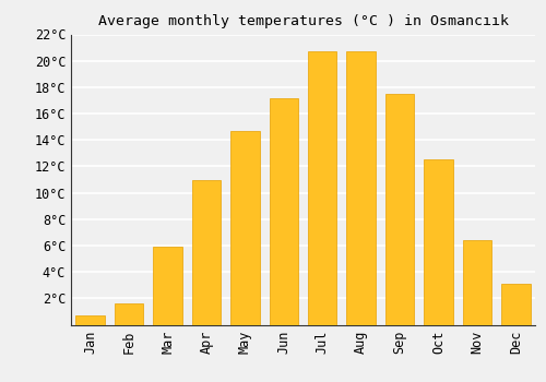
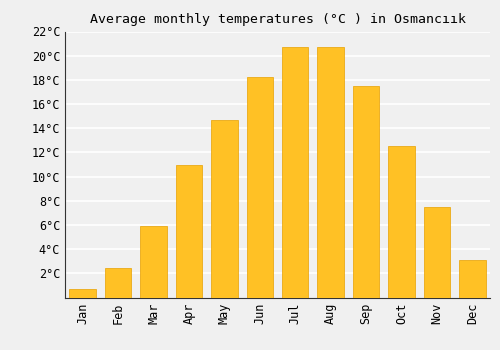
Feb: 1.6°C -> 2.4°C
Jun: 17.2°C -> 18.2°C
Nov: 6.4°C -> 7.5°C
